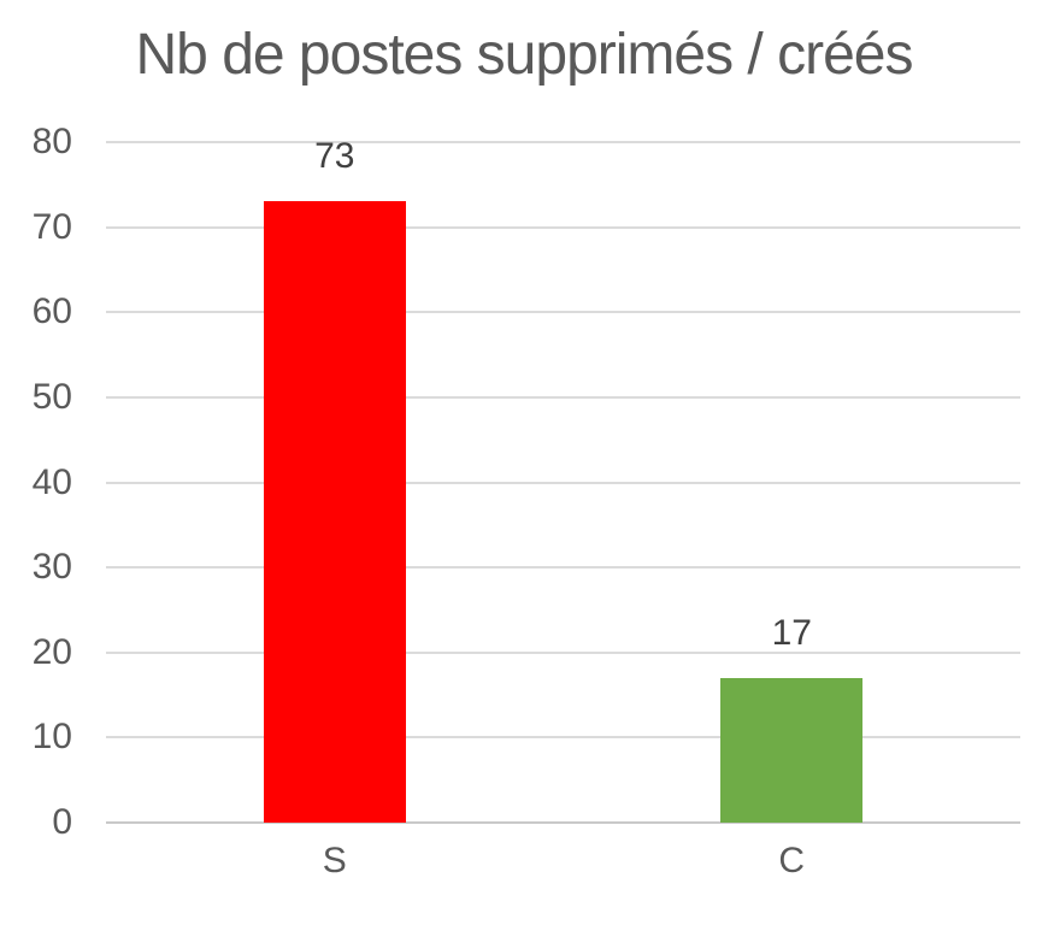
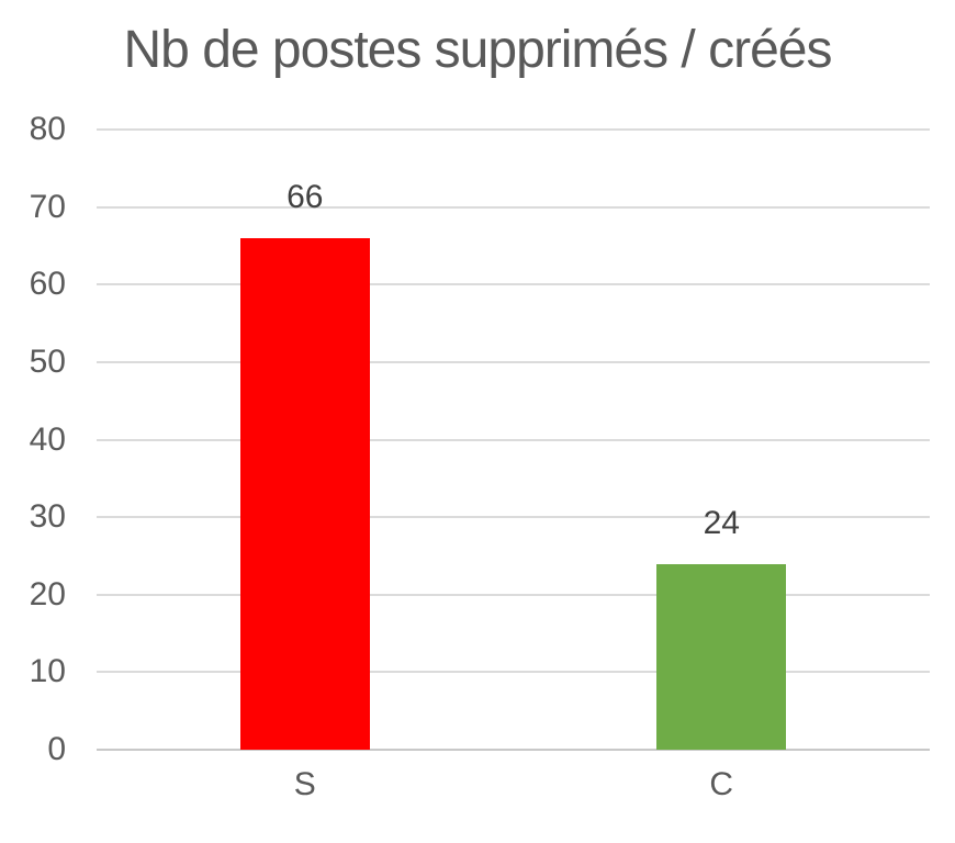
S: 73 -> 66
C: 17 -> 24
